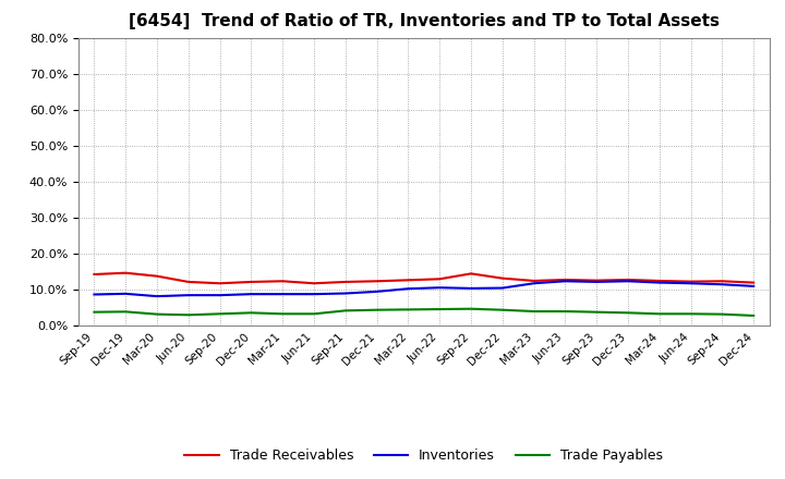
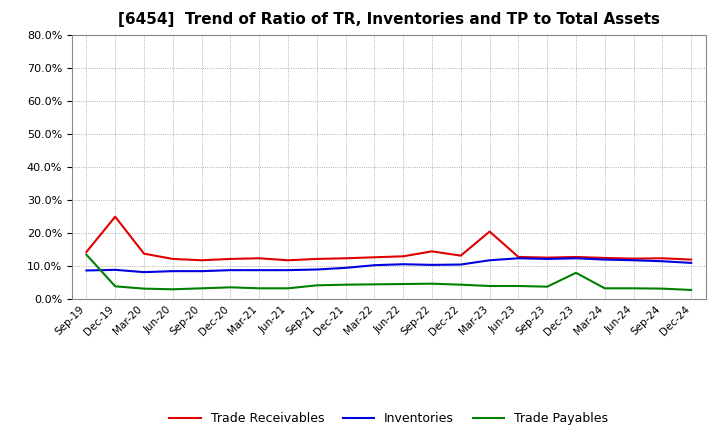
Trade Payables/Sep-19: 3.8% -> 13.5%
Trade Receivables/Dec-19: 14.7% -> 25.0%
Trade Receivables/Mar-23: 12.5% -> 20.5%
Trade Payables/Dec-23: 3.6% -> 8.0%
